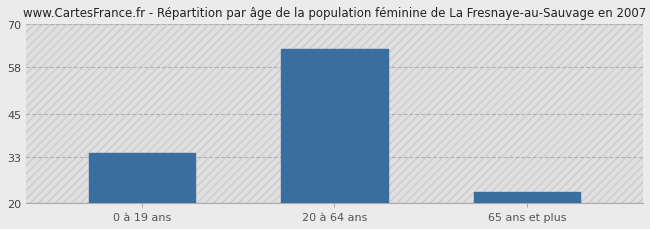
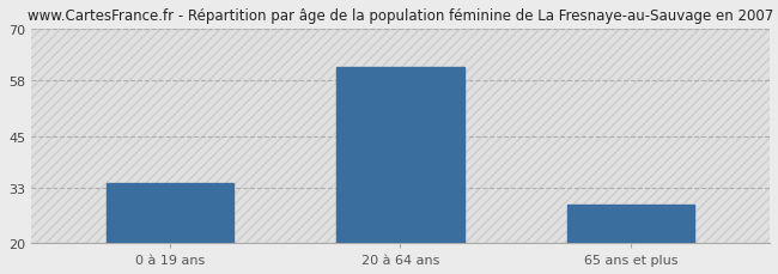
20 à 64 ans: 63 -> 61
65 ans et plus: 23 -> 29
